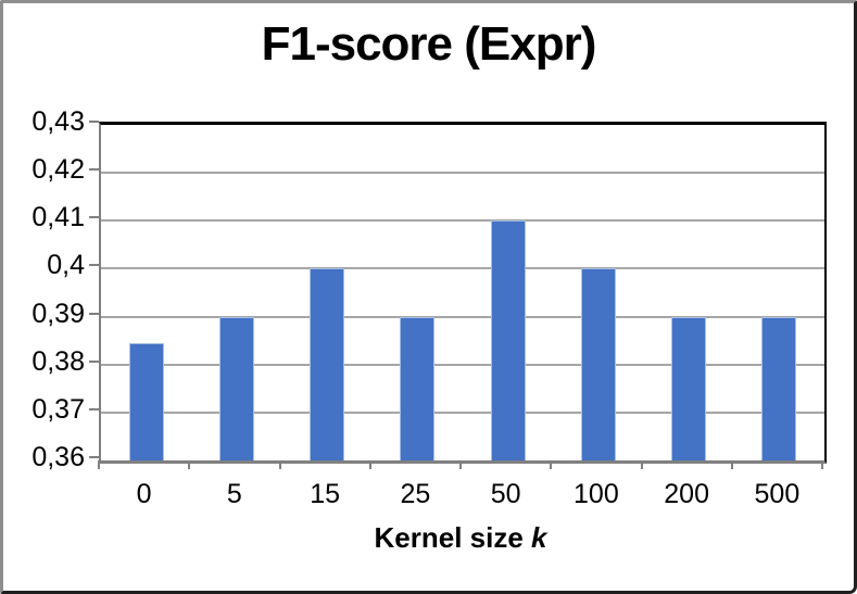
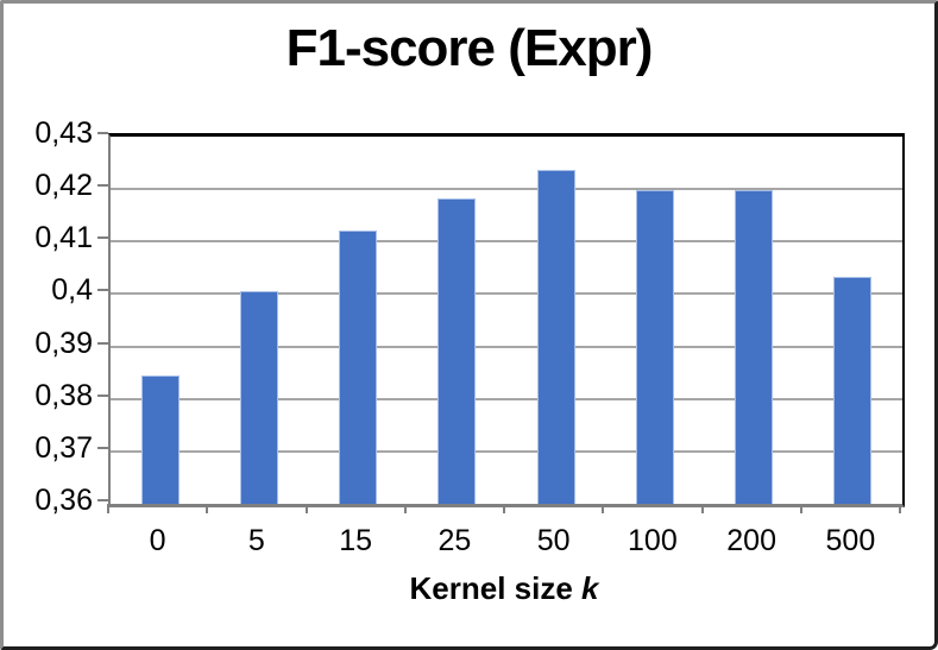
5: 0,39 -> 0,40
15: 0,40 -> 0,41
25: 0,39 -> 0,42
50: 0,41 -> 0,42
100: 0,40 -> 0,42
200: 0,39 -> 0,42
500: 0,39 -> 0,40
